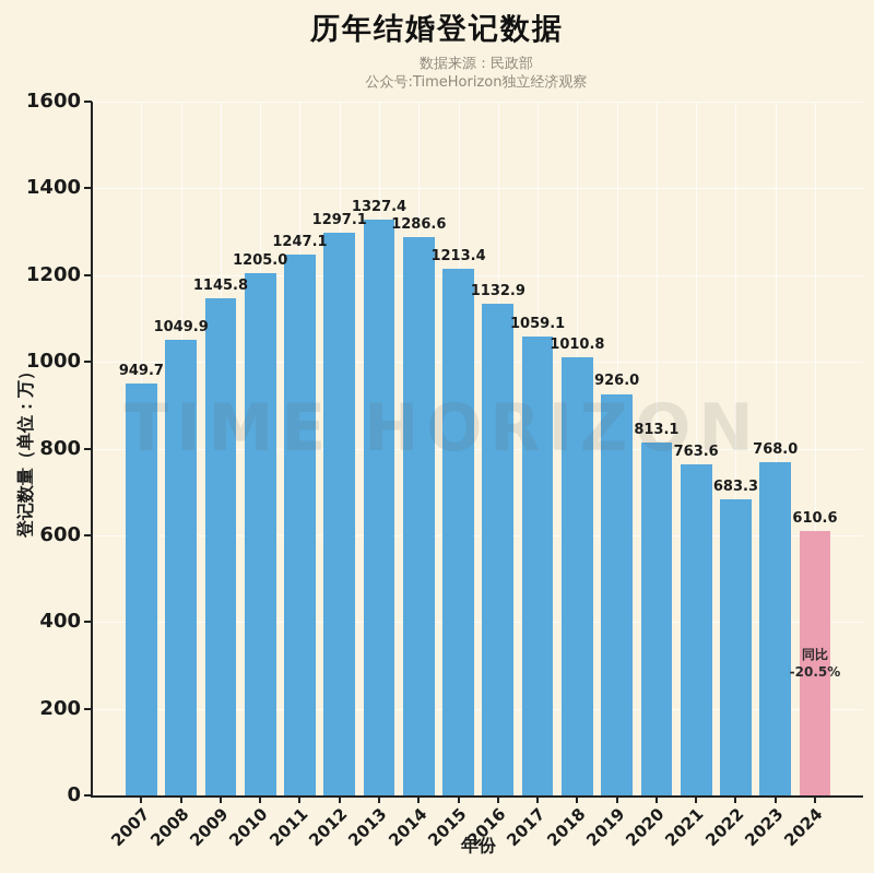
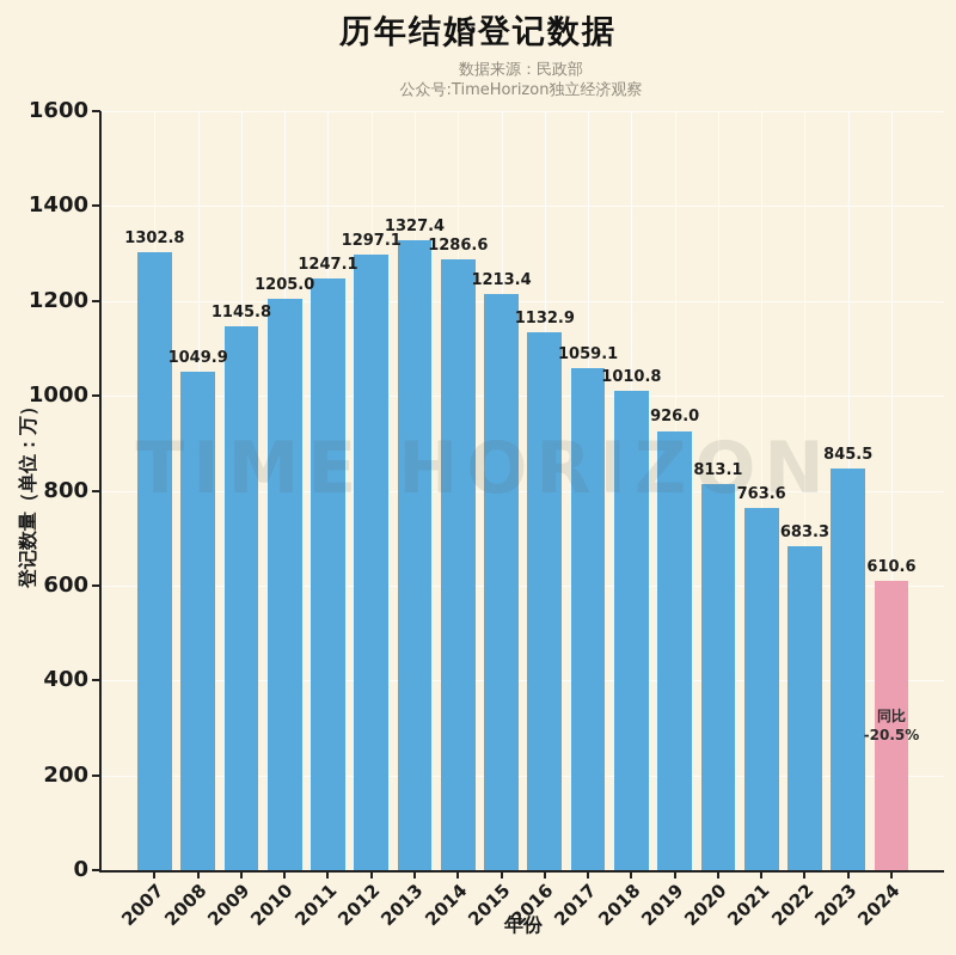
2007: 949.7 -> 1302.8
2023: 768.0 -> 845.5
